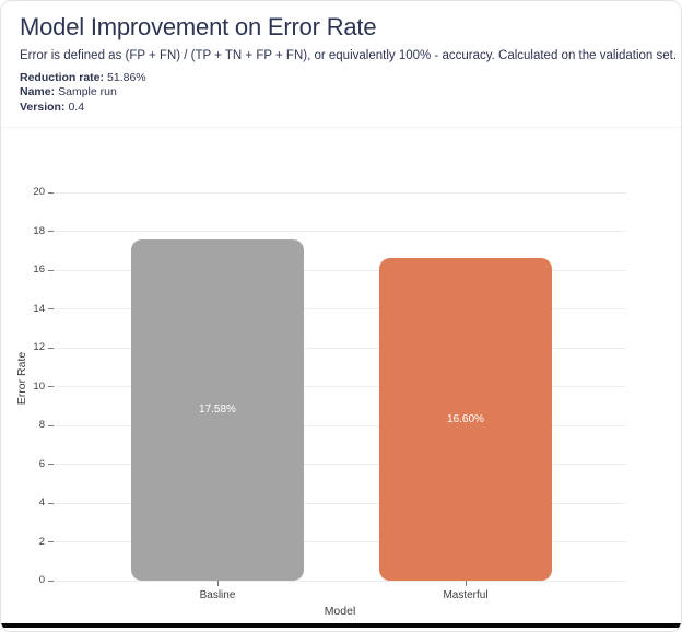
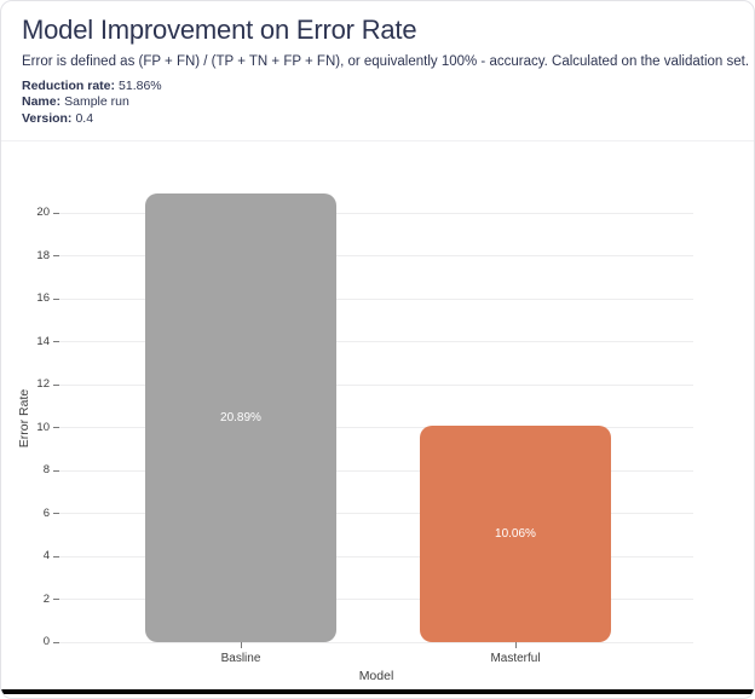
Basline: 17.58% -> 20.89%
Masterful: 16.60% -> 10.06%
